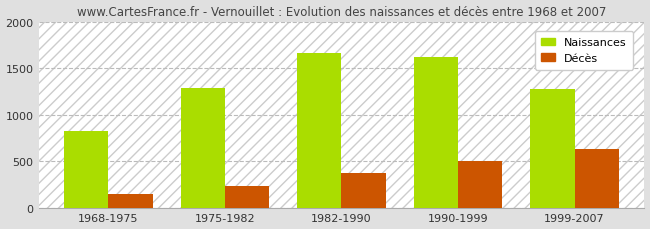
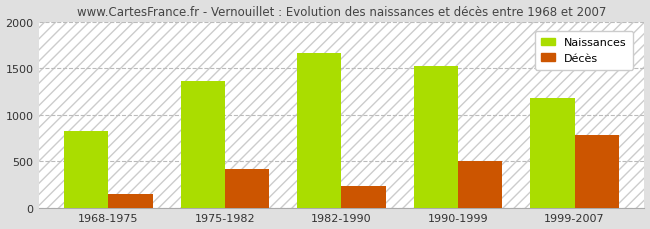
Naissances/1975-1982: 1290 -> 1360
Décès/1975-1982: 230 -> 420
Décès/1982-1990: 370 -> 240
Naissances/1990-1999: 1620 -> 1520
Naissances/1999-2007: 1280 -> 1180
Décès/1999-2007: 630 -> 780
